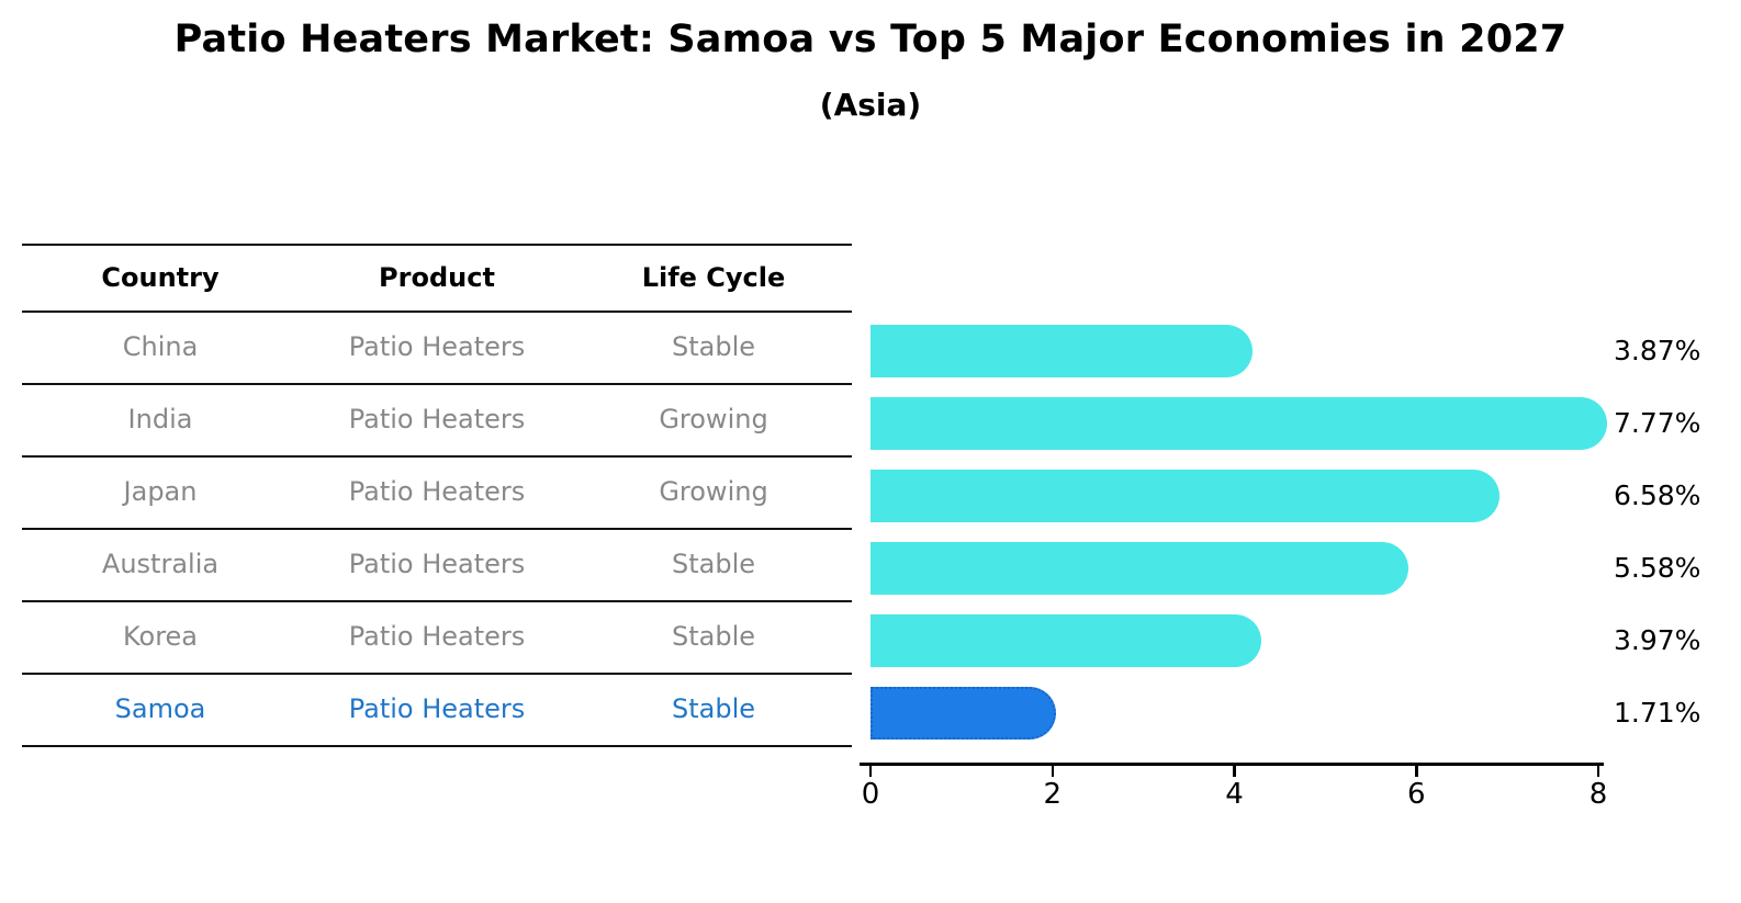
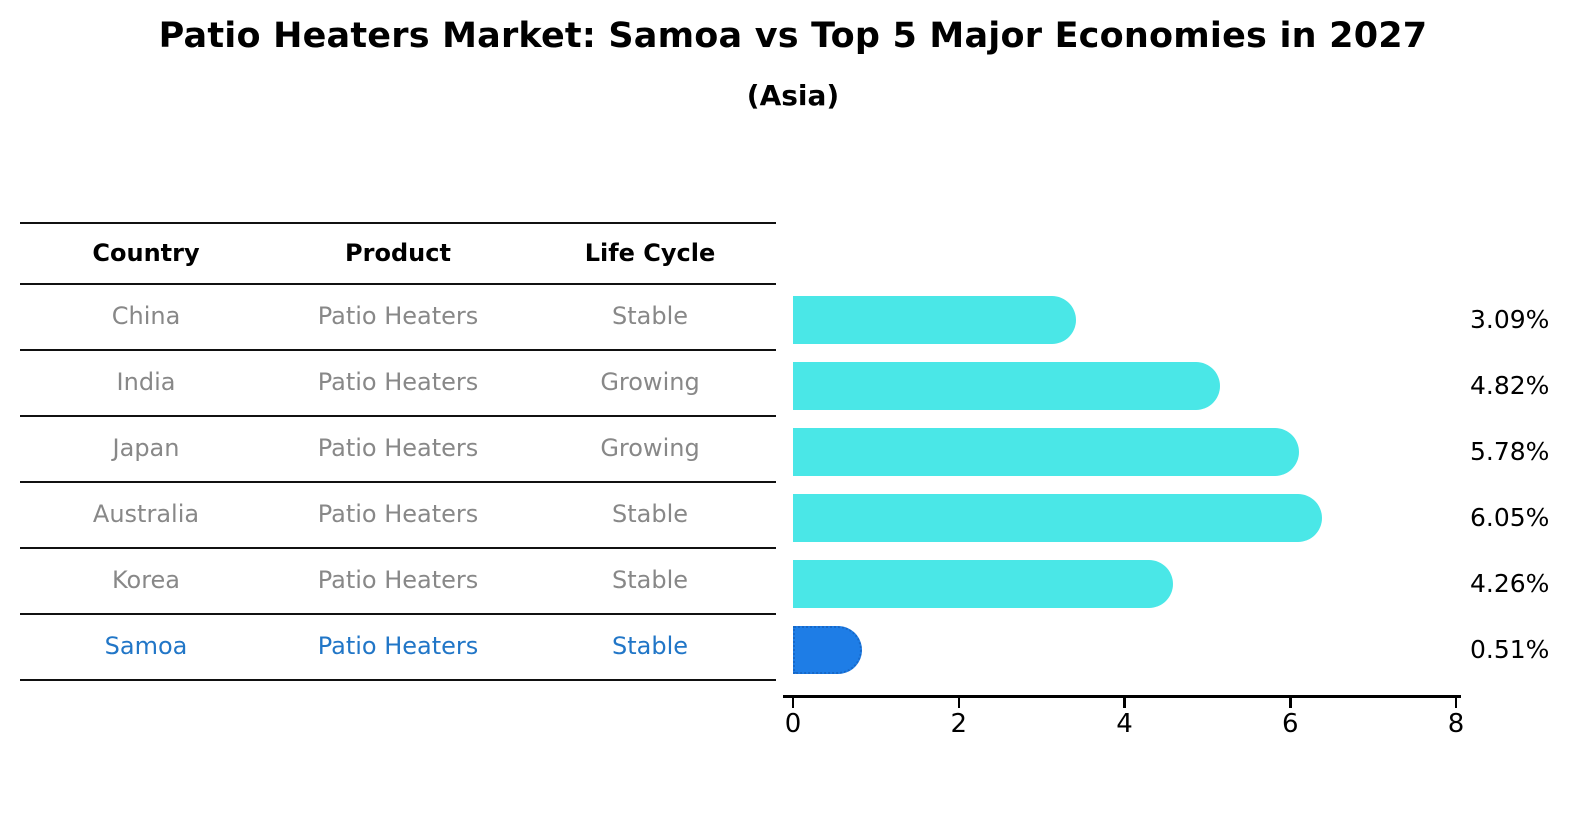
China: 3.87% -> 3.09%
India: 7.77% -> 4.82%
Japan: 6.58% -> 5.78%
Australia: 5.58% -> 6.05%
Korea: 3.97% -> 4.26%
Samoa: 1.71% -> 0.51%
